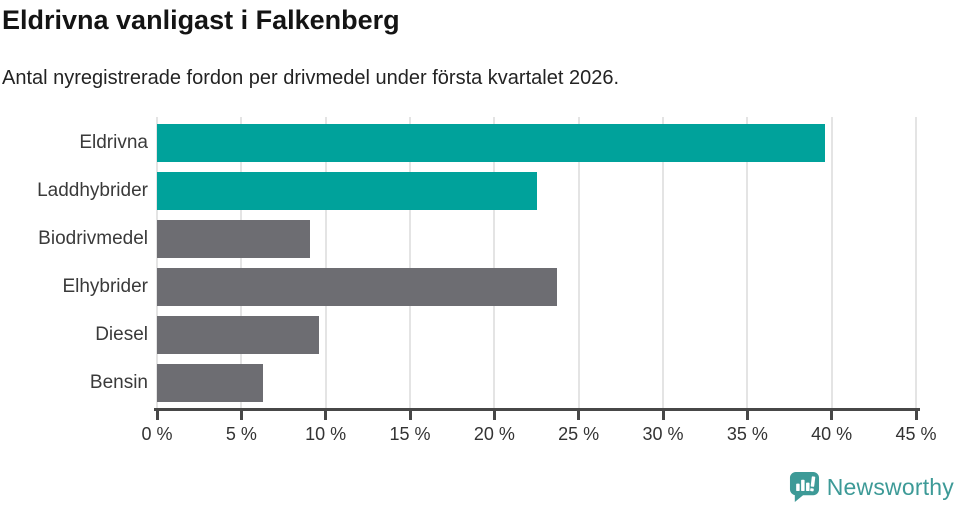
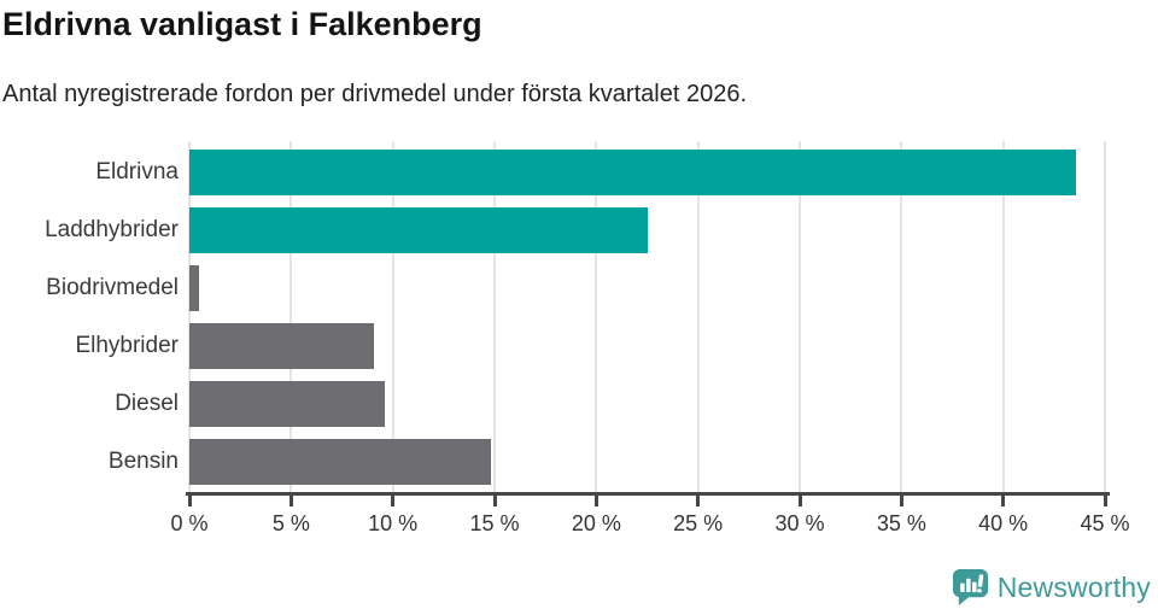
Eldrivna: 39.6% -> 43.6%
Biodrivmedel: 9.1% -> 0.5%
Elhybrider: 23.7% -> 9.1%
Bensin: 6.3% -> 14.8%
